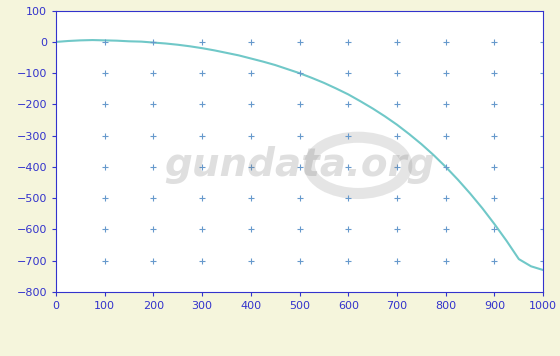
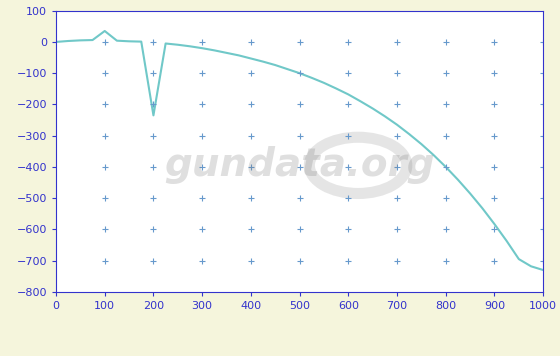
100: 5 -> 35
200: -2 -> -235
